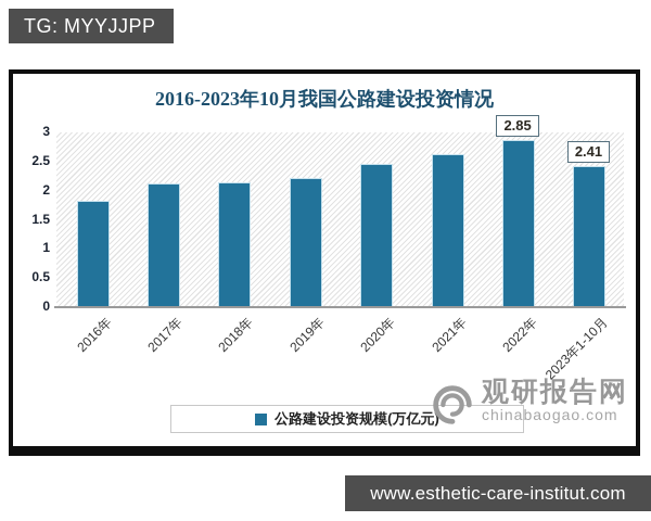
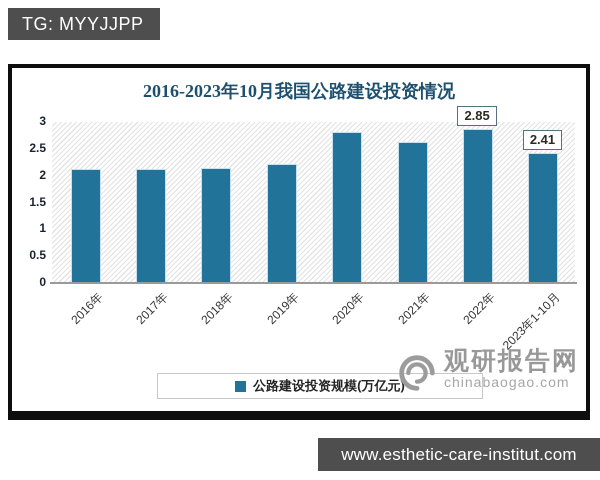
2016年: 1.8 -> 2.1
2020年: 2.4 -> 2.8
